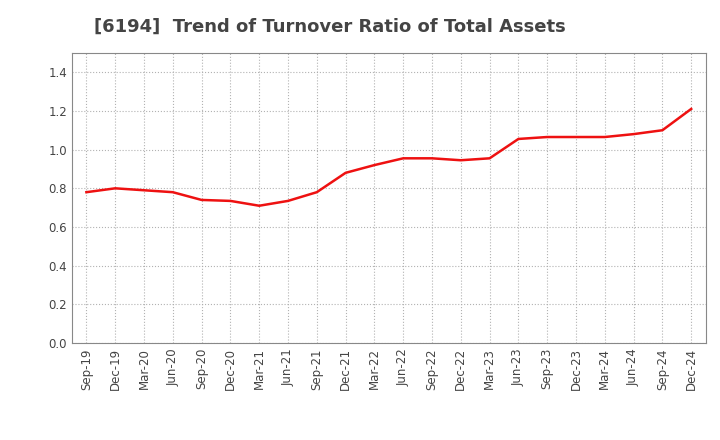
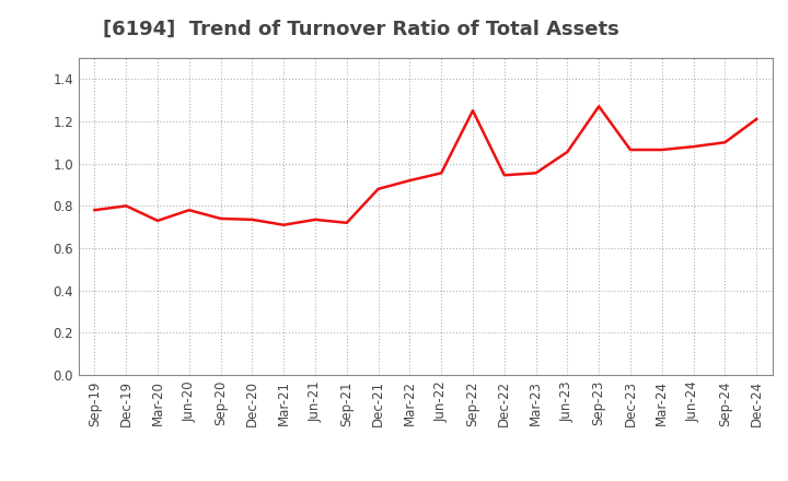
Mar-20: 0.79 -> 0.73
Sep-21: 0.78 -> 0.72
Sep-22: 0.95 -> 1.25
Sep-23: 1.06 -> 1.27
